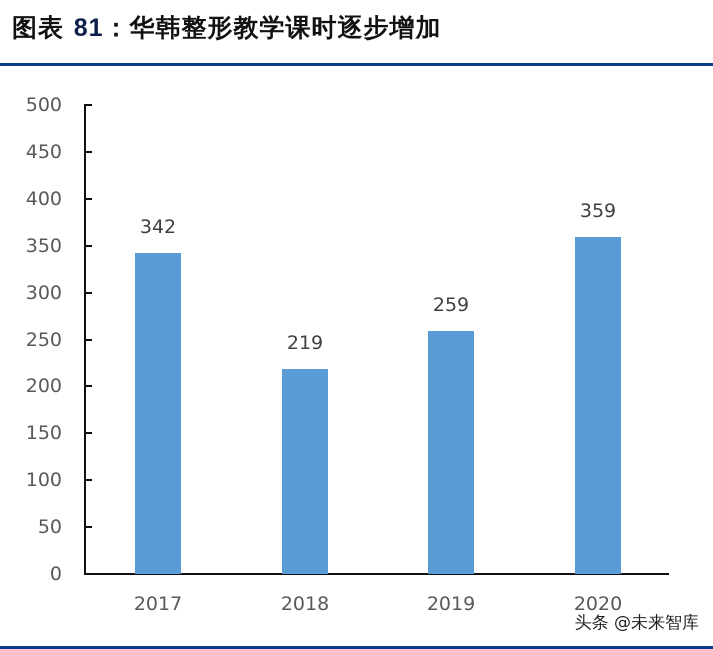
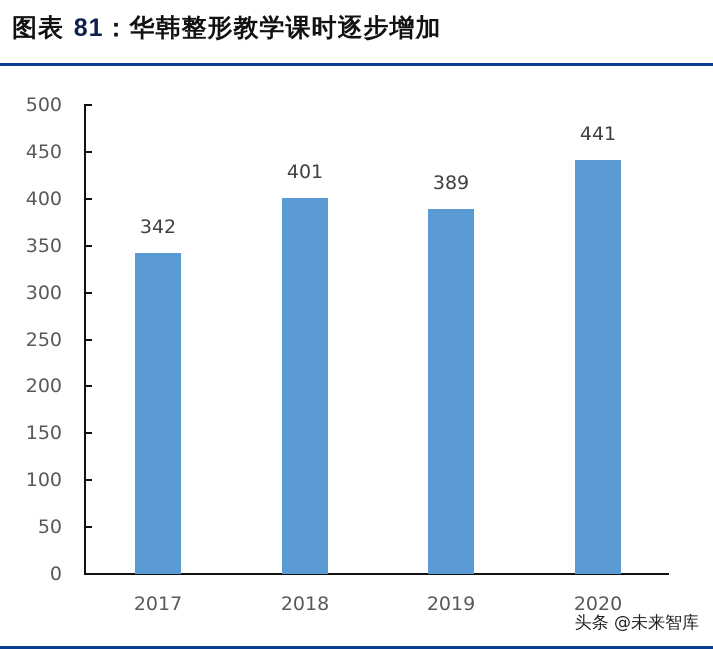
2018: 219 -> 401
2019: 259 -> 389
2020: 359 -> 441
